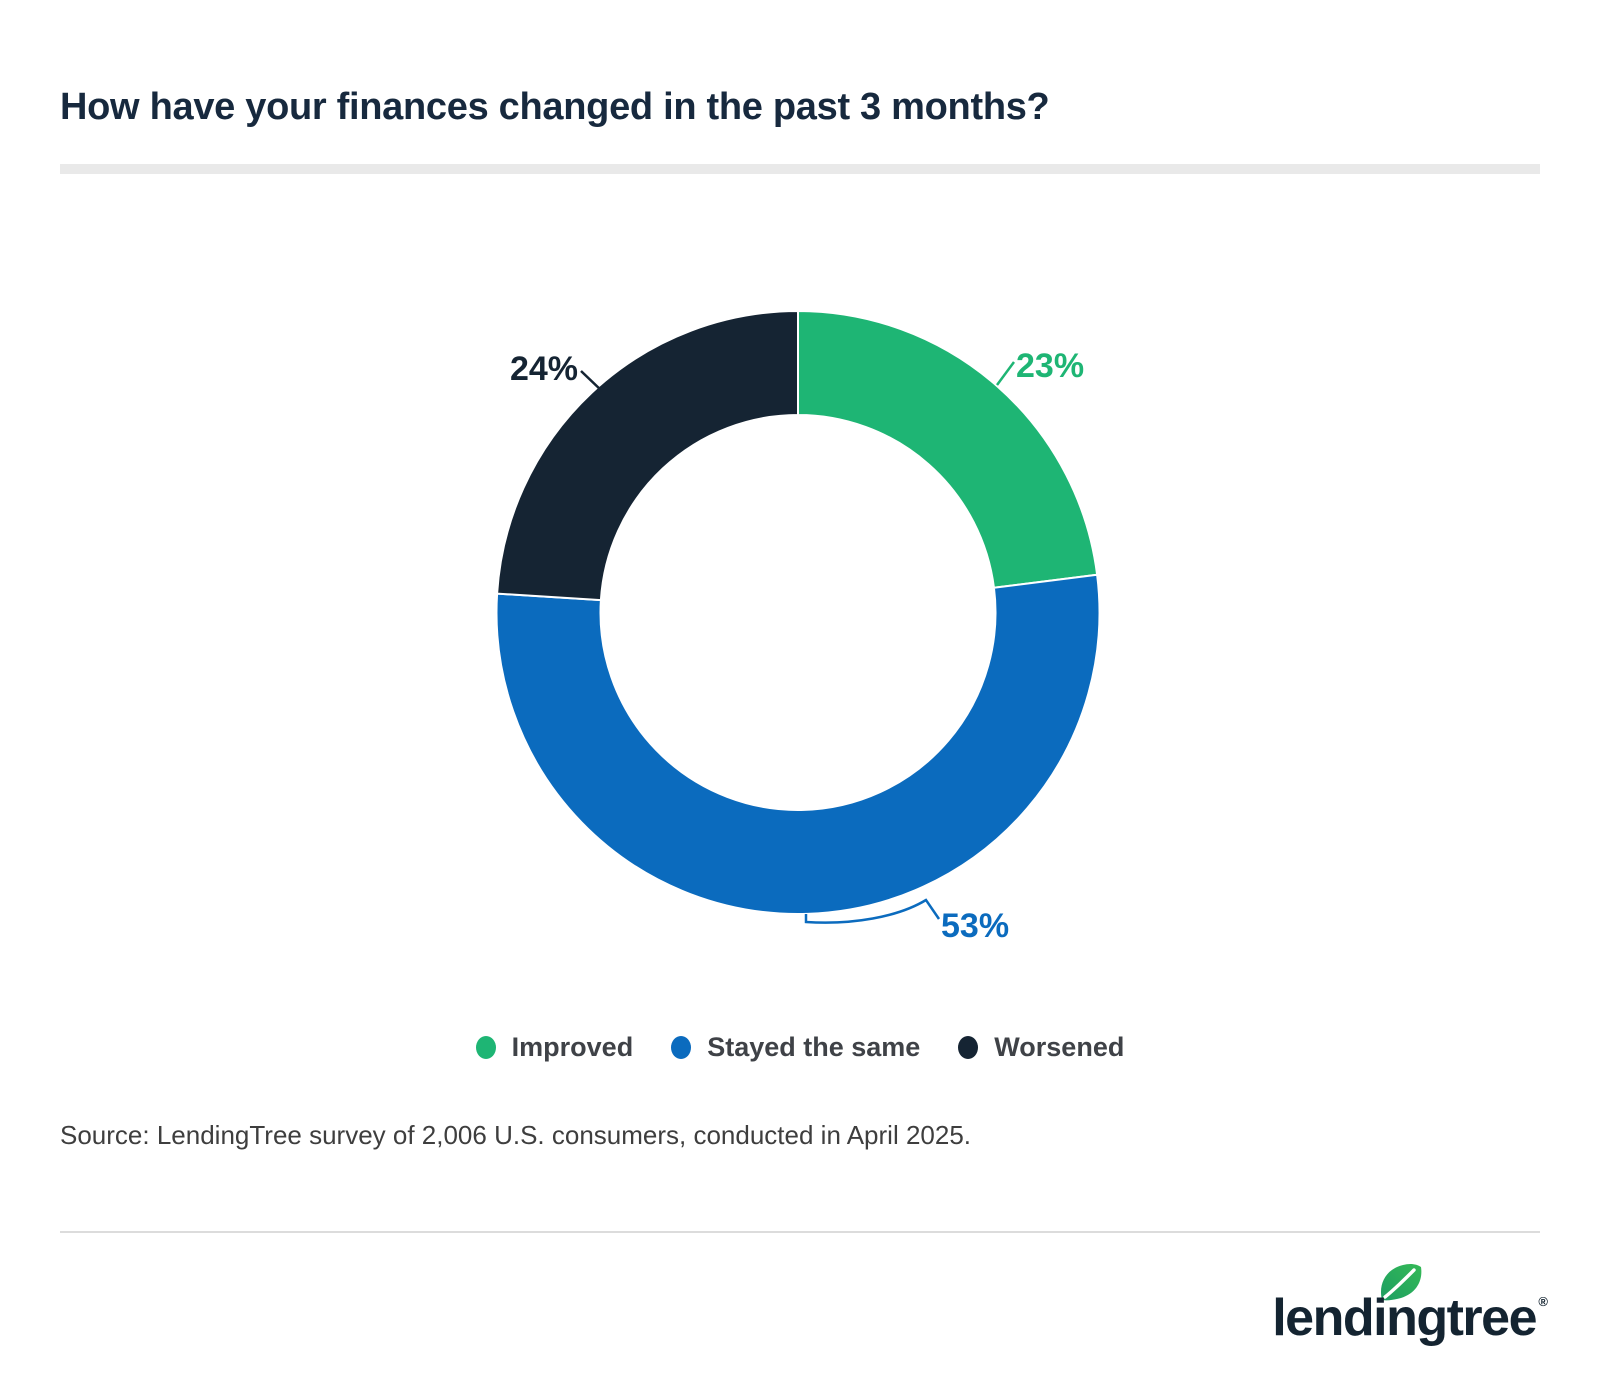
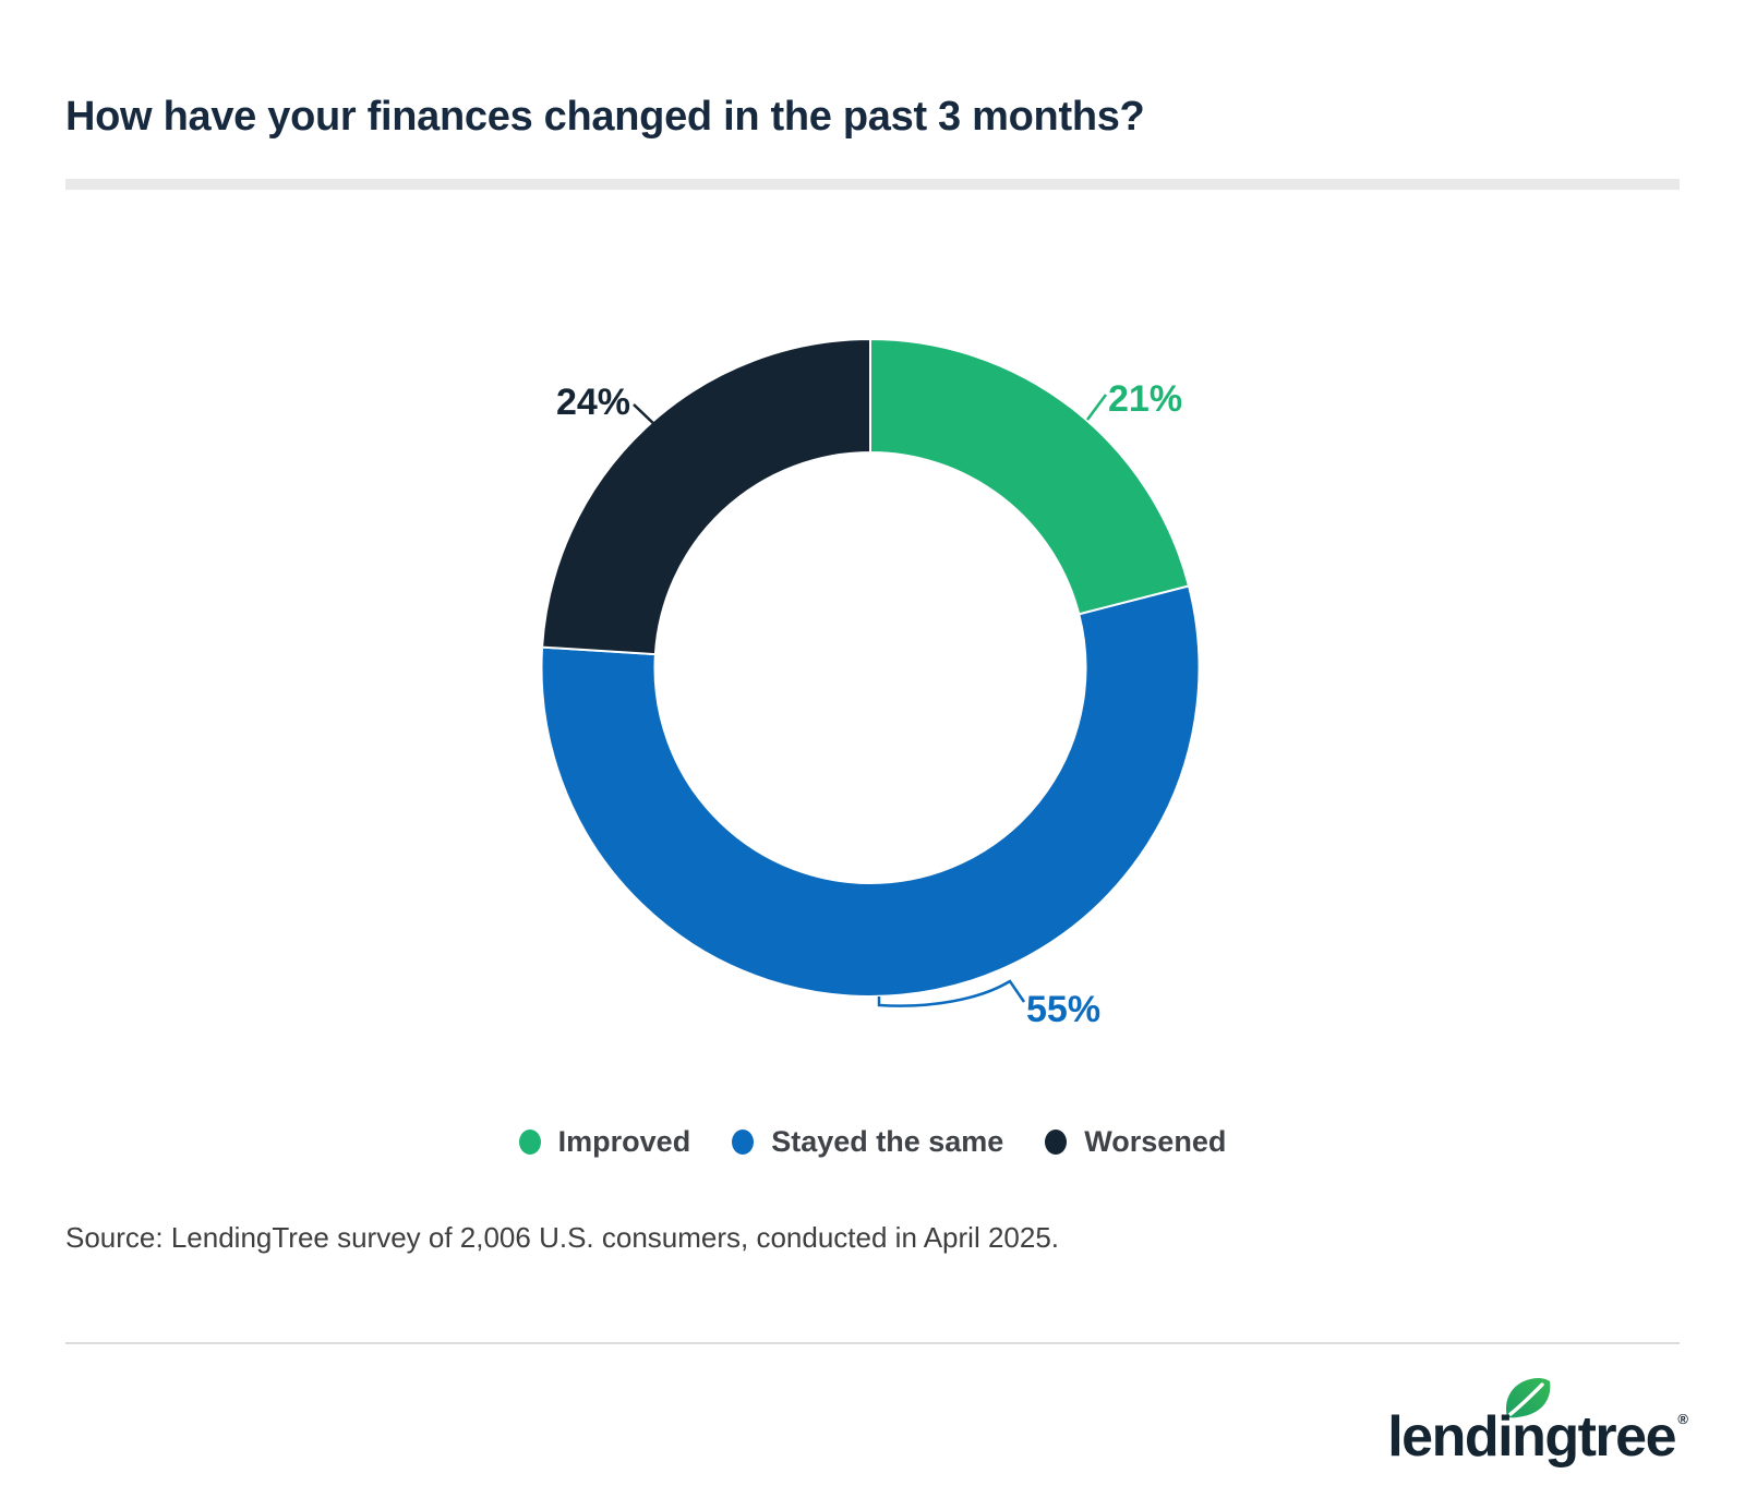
Improved: 23% -> 21%
Stayed the same: 53% -> 55%
